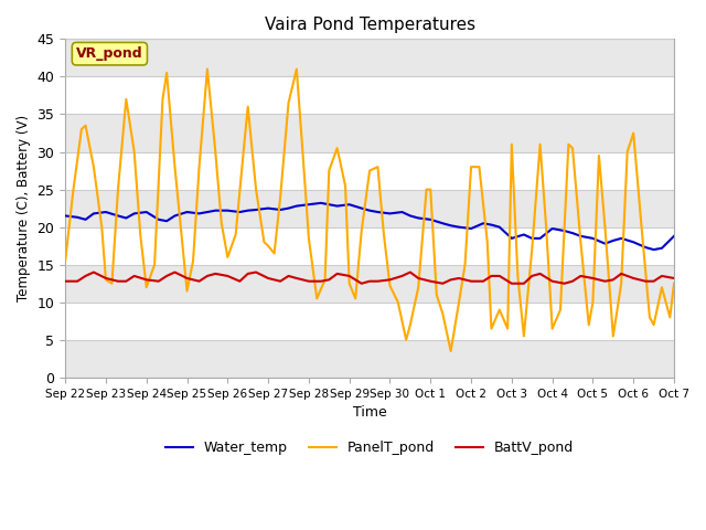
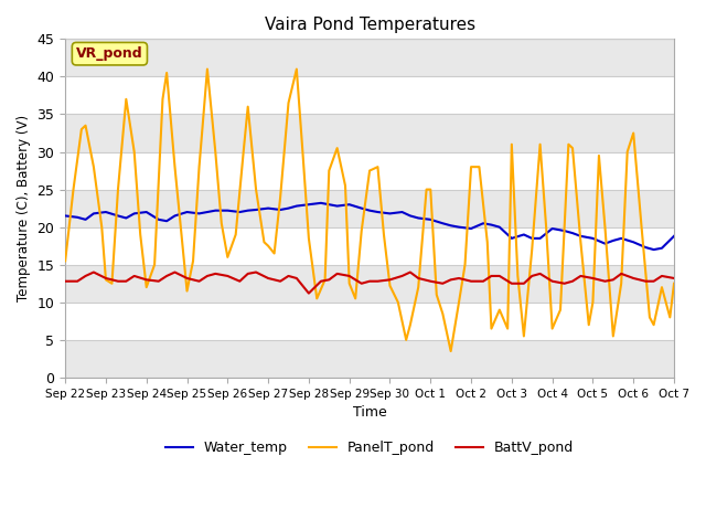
BattV_pond/Sep 28: 12.8 -> 11.2
